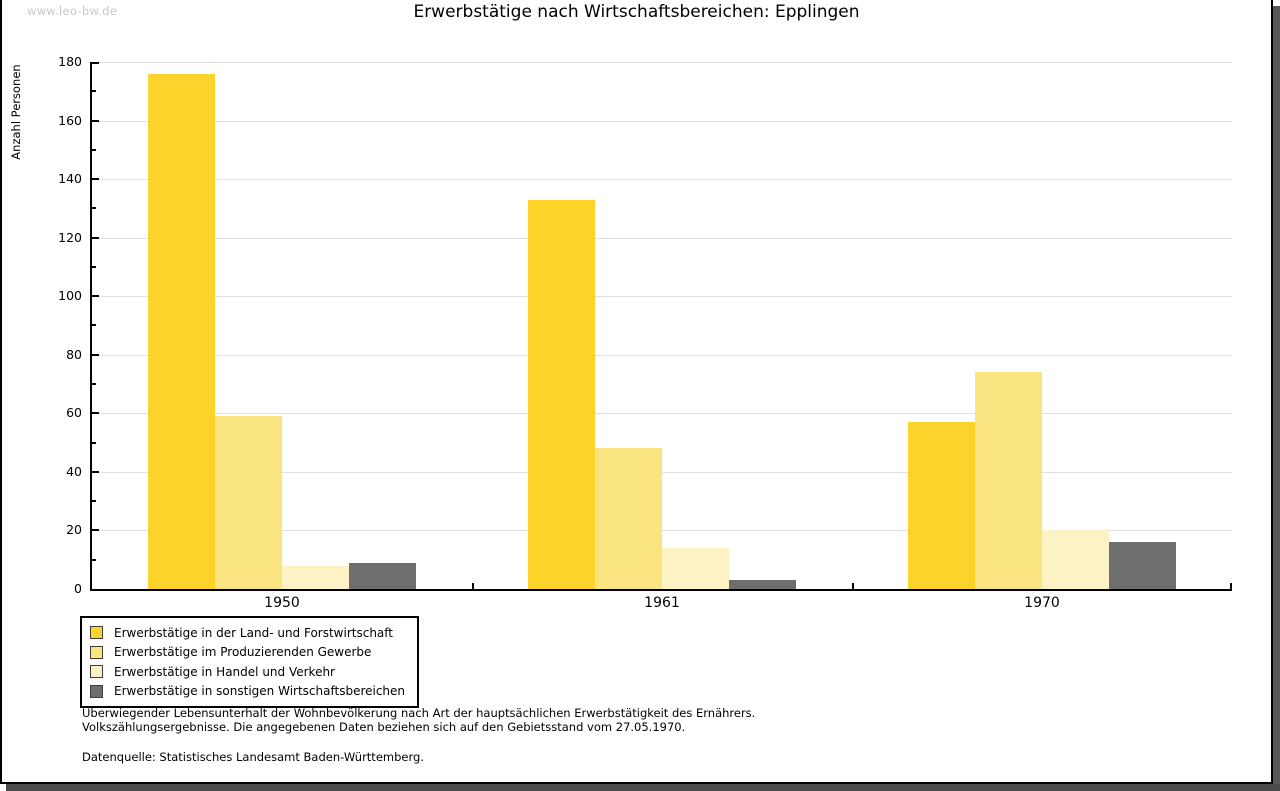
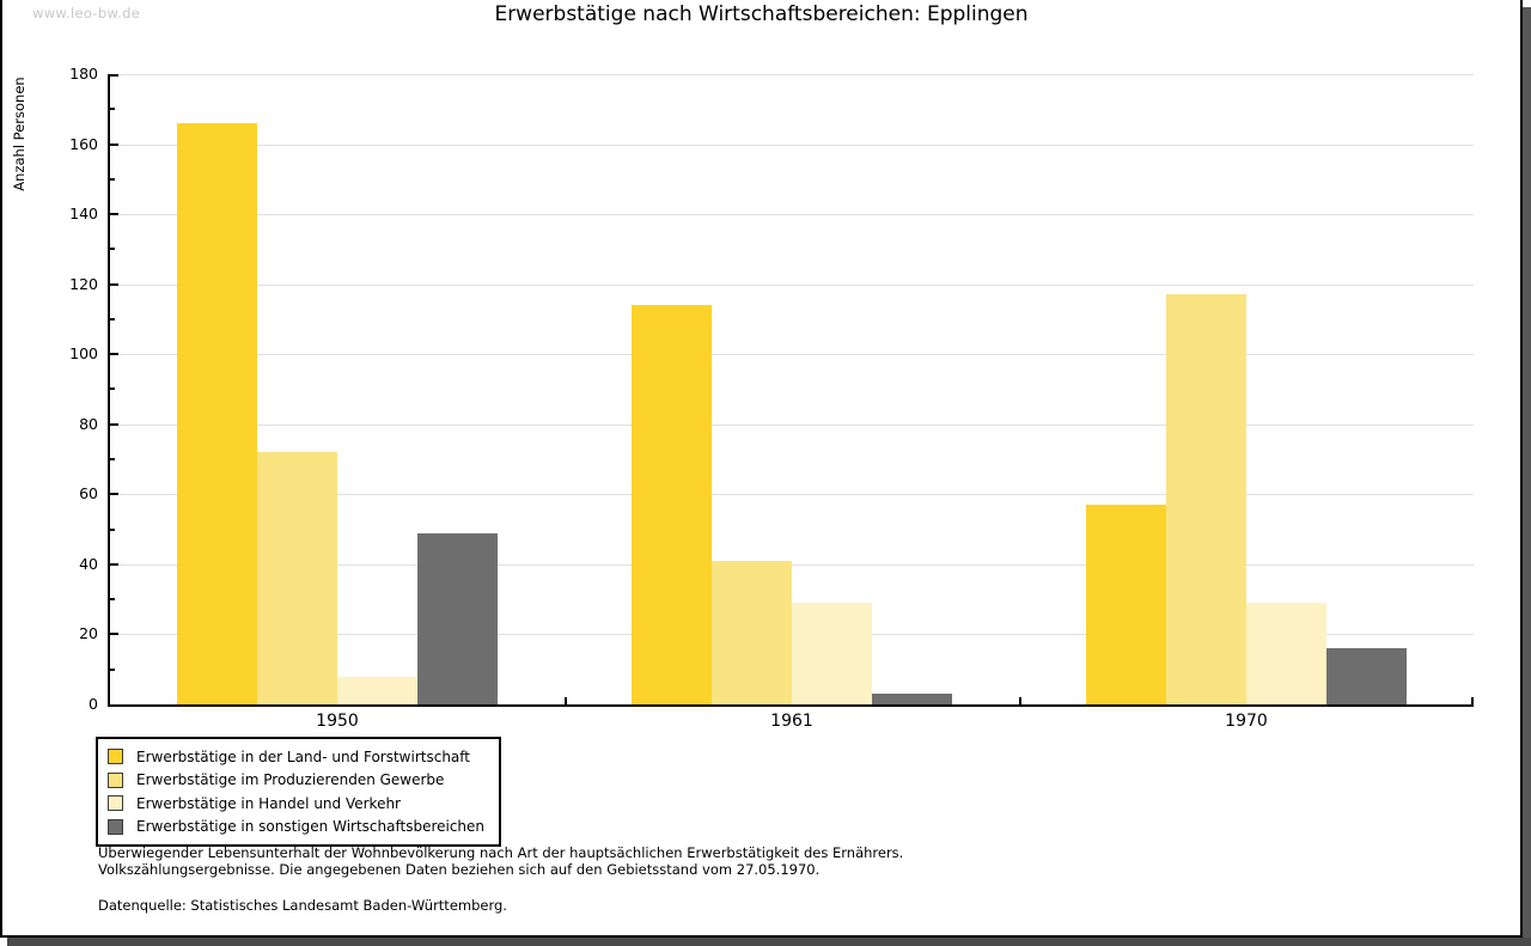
Erwerbstätige in der Land- und Forstwirtschaft/1950: 176 -> 166
Erwerbstätige im Produzierenden Gewerbe/1950: 59 -> 72
Erwerbstätige in sonstigen Wirtschaftsbereichen/1950: 9 -> 49
Erwerbstätige in der Land- und Forstwirtschaft/1961: 133 -> 114
Erwerbstätige im Produzierenden Gewerbe/1961: 48 -> 41
Erwerbstätige in Handel und Verkehr/1961: 14 -> 29
Erwerbstätige im Produzierenden Gewerbe/1970: 74 -> 117
Erwerbstätige in Handel und Verkehr/1970: 20 -> 29
